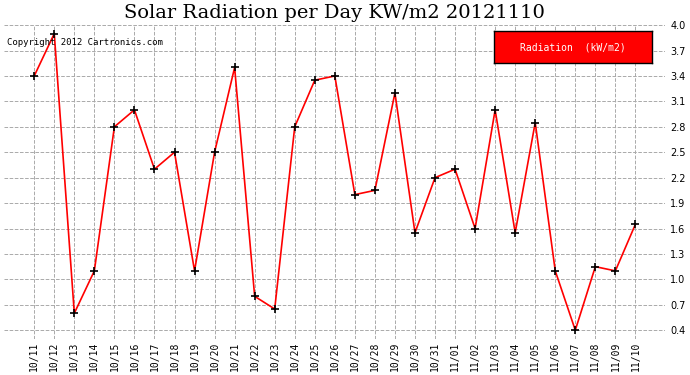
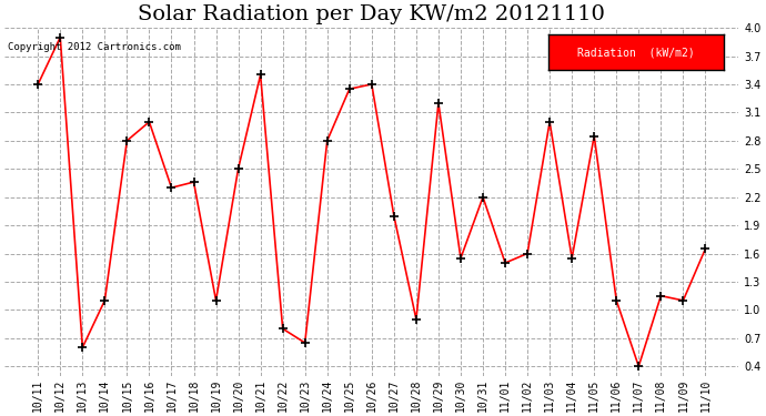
10/18: 2.50 -> 2.36
10/28: 2.05 -> 0.90
11/01: 2.30 -> 1.50
